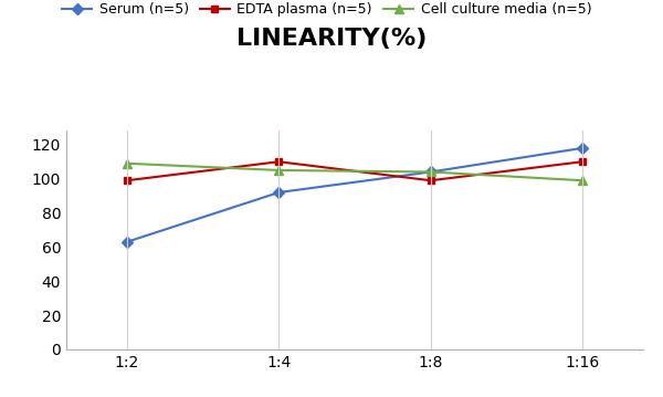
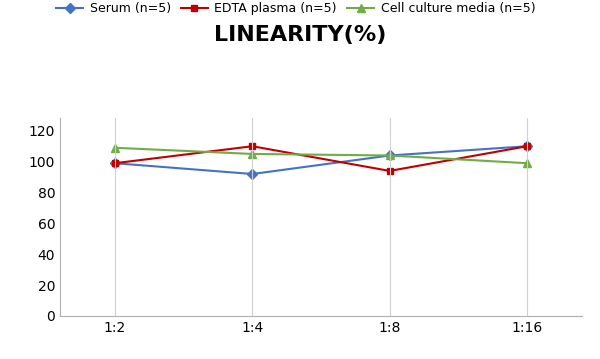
Serum (n=5)/1:2: 63 -> 99
EDTA plasma (n=5)/1:8: 99 -> 94
Serum (n=5)/1:16: 118 -> 110
